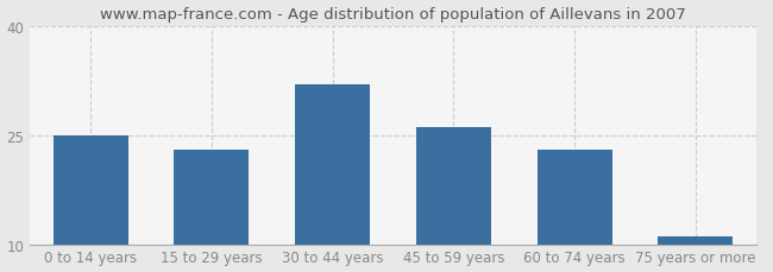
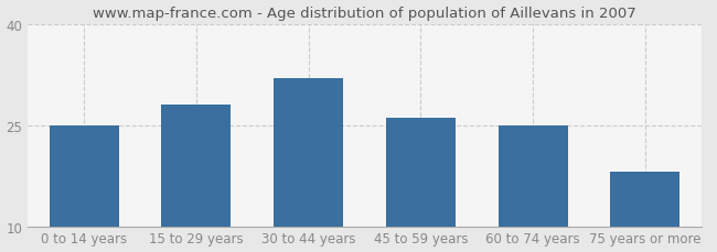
15 to 29 years: 23 -> 28
60 to 74 years: 23 -> 25
75 years or more: 11 -> 18
